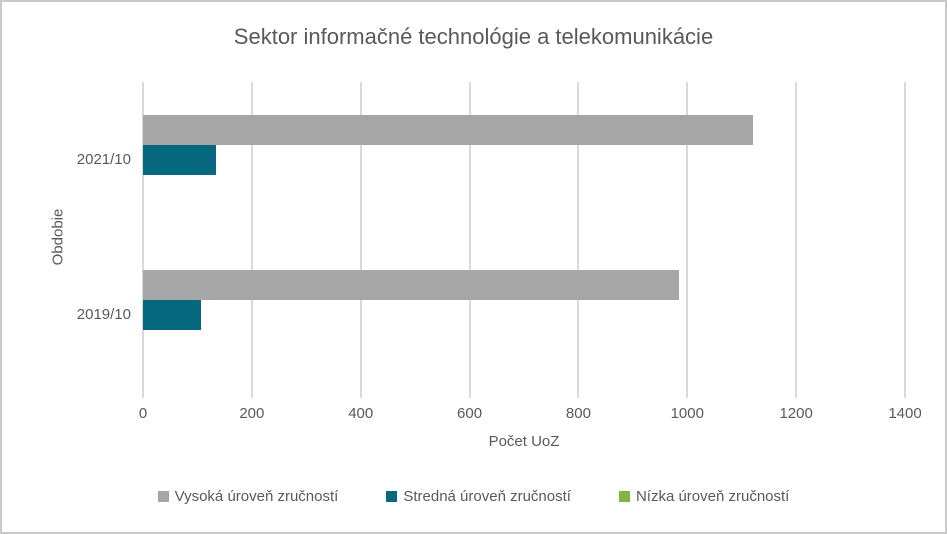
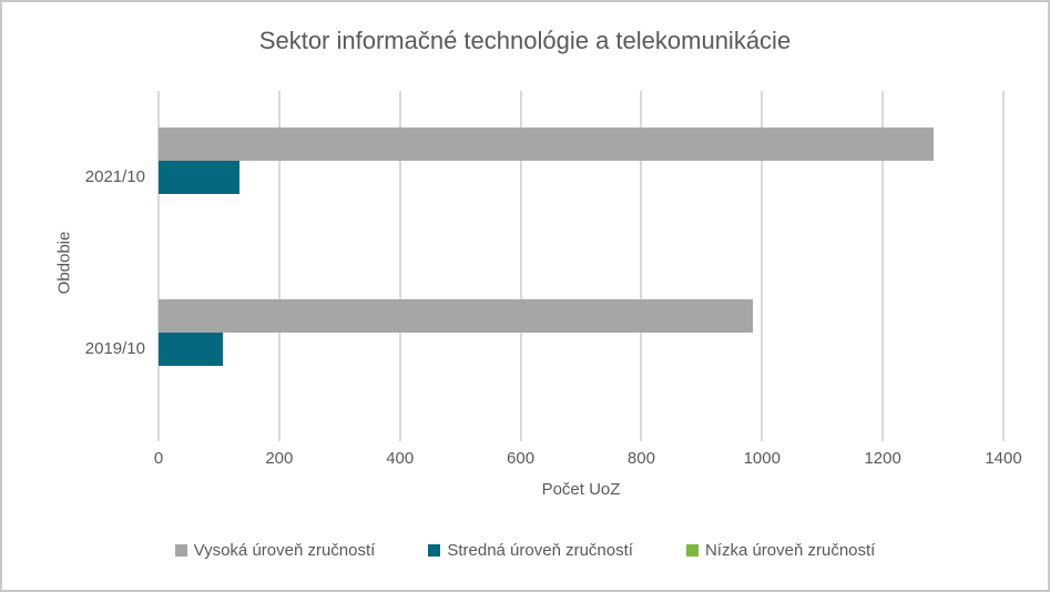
Vysoká úroveň zručností/2021/10: 1120 -> 1280
